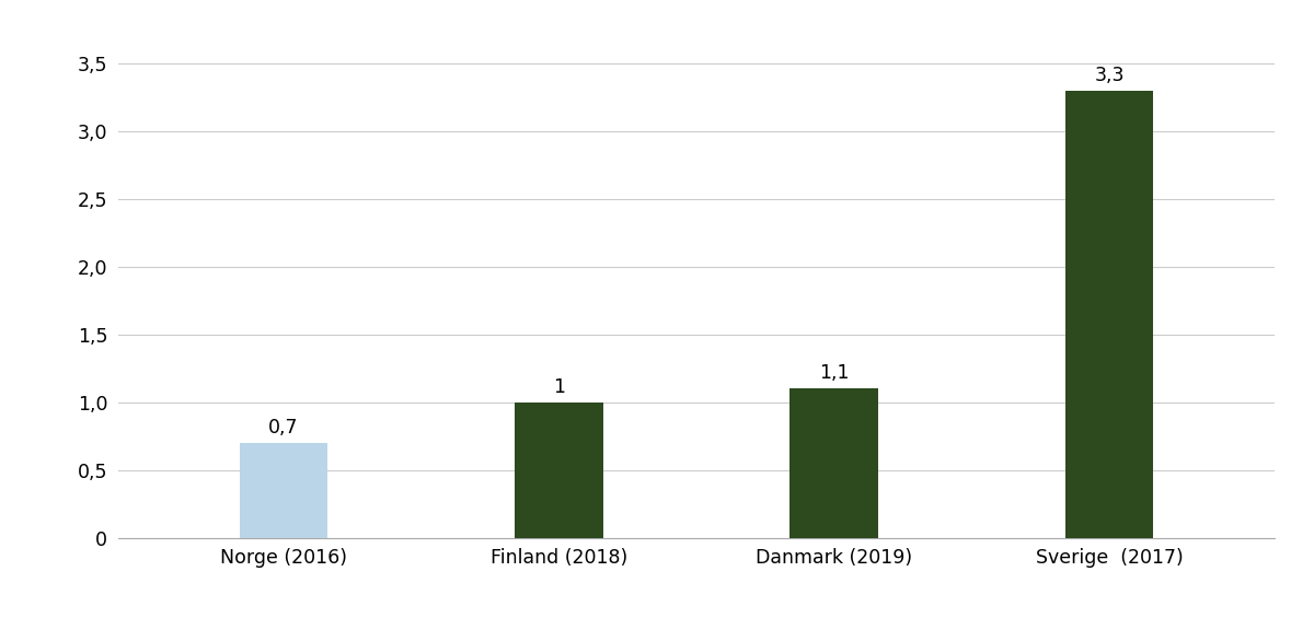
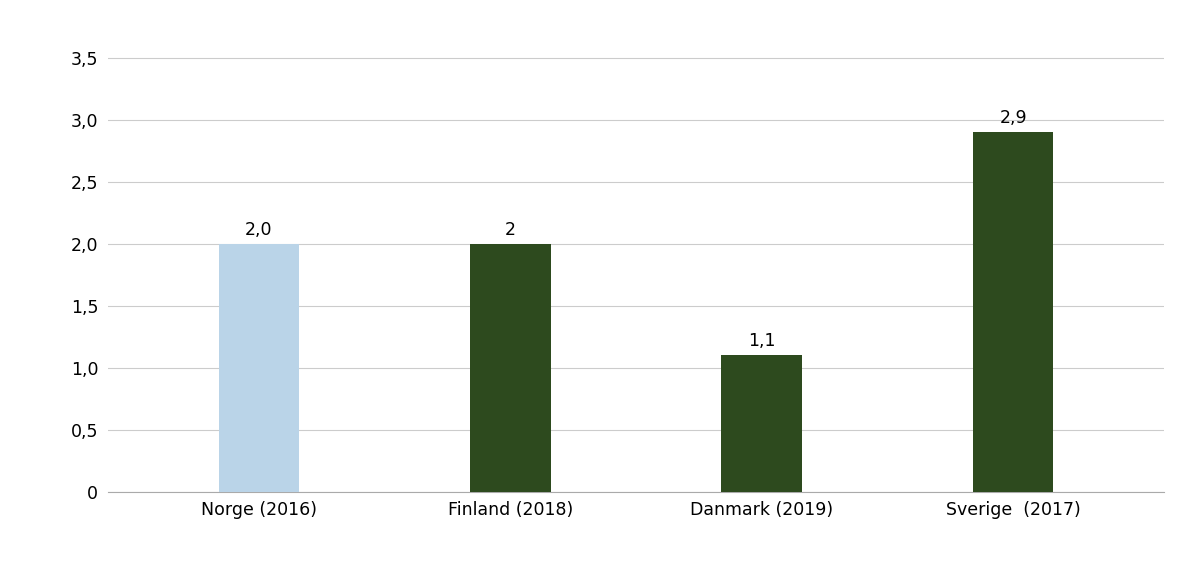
Norge (2016): 1 -> 2
Finland (2018): 1 -> 2
Sverige (2017): 3,3 -> 2,9
